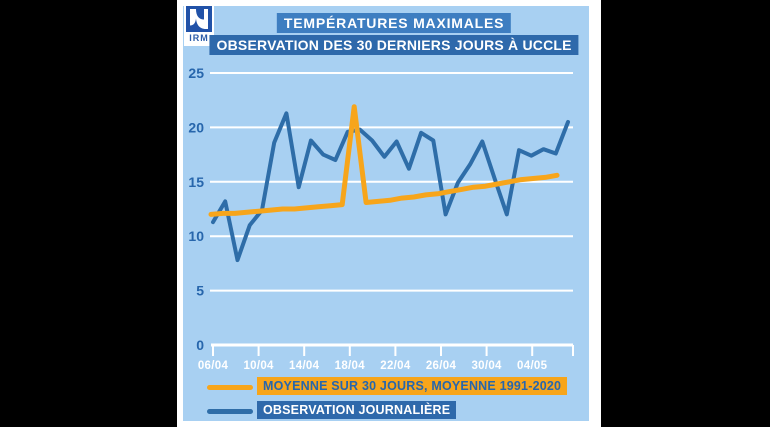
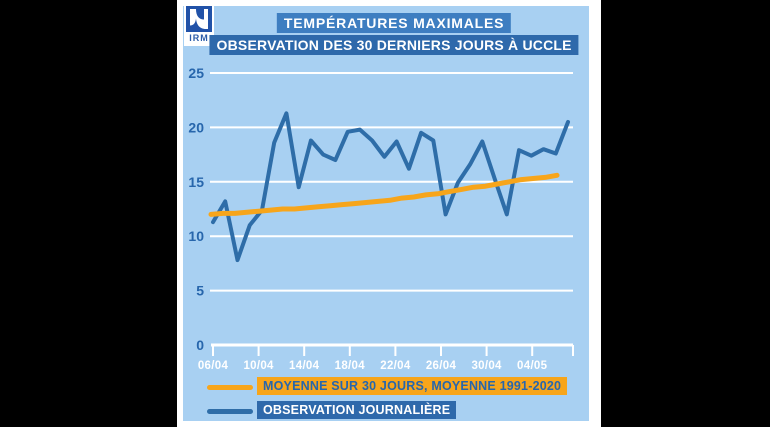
MOYENNE SUR 30 JOURS, MOYENNE 1991-2020/18/04: 21.9 -> 13.0
